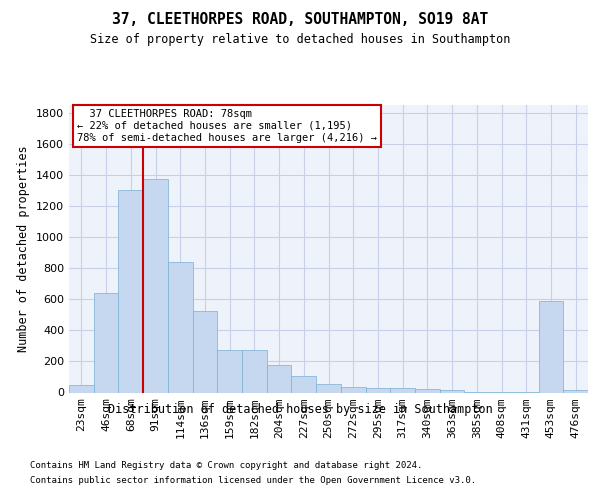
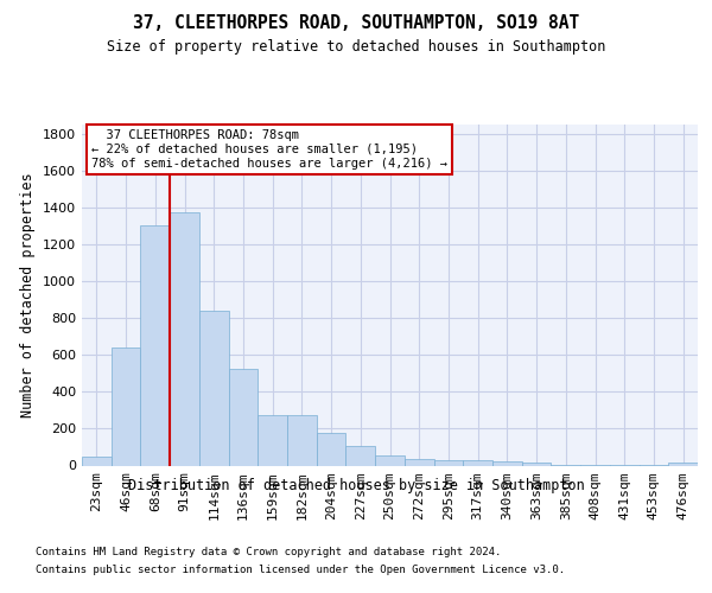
453sqm: 590 -> 0
